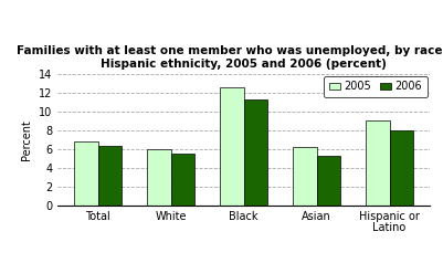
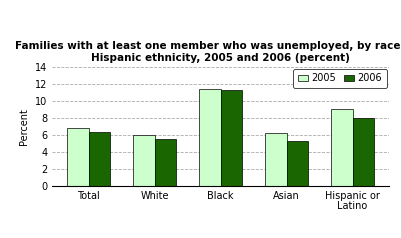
2005/Black: 12.5 -> 11.4
